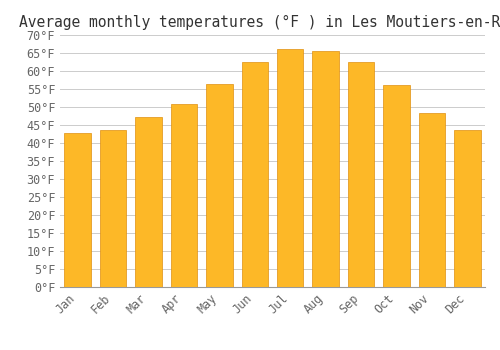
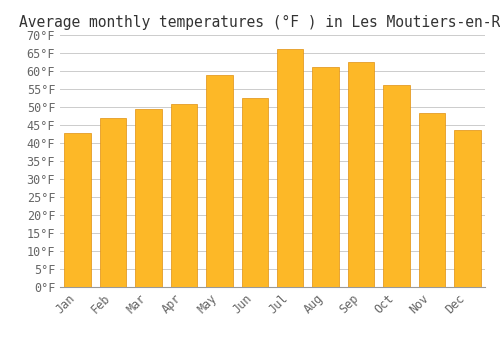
Feb: 43.7°F -> 47.0°F
Mar: 47.1°F -> 49.5°F
May: 56.3°F -> 59.0°F
Jun: 62.6°F -> 52.5°F
Aug: 65.5°F -> 61.0°F
